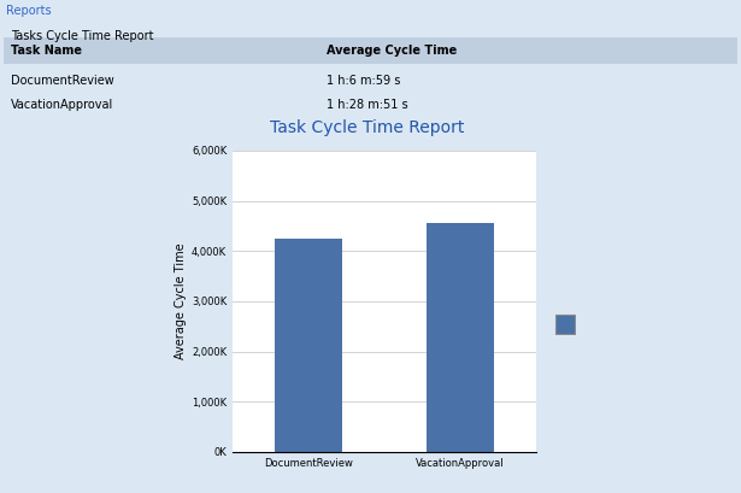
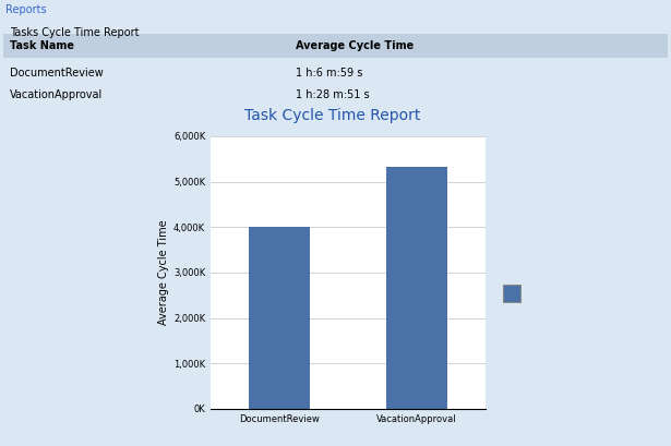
DocumentReview: 4,250K -> 4,020K
VacationApproval: 4,550K -> 5,330K
